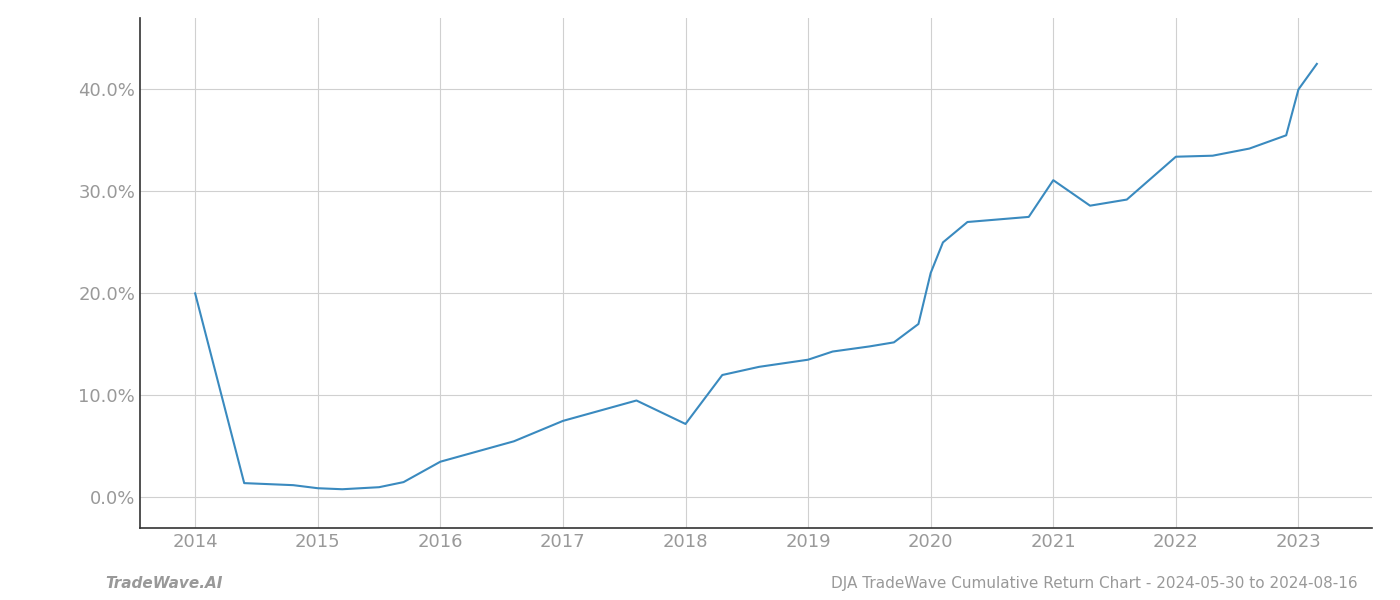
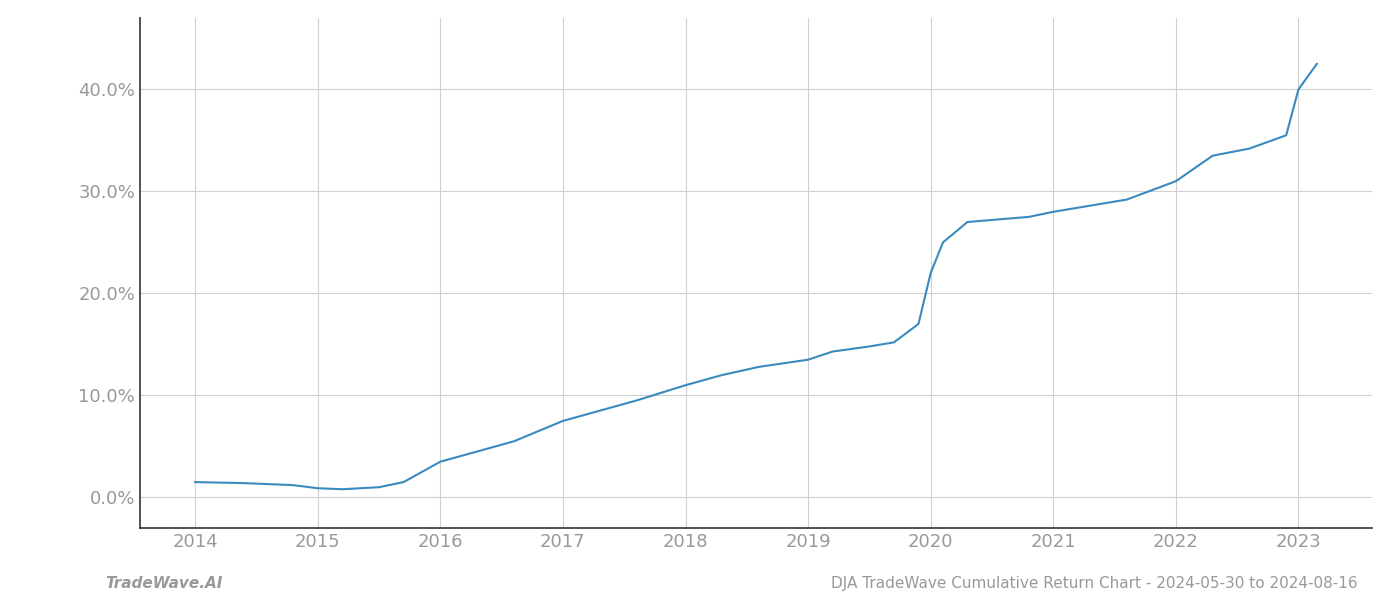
2014: 20.0% -> 1.5%
2018: 7.2% -> 11.0%
2021: 31.1% -> 28.0%
2022: 33.4% -> 31.0%
